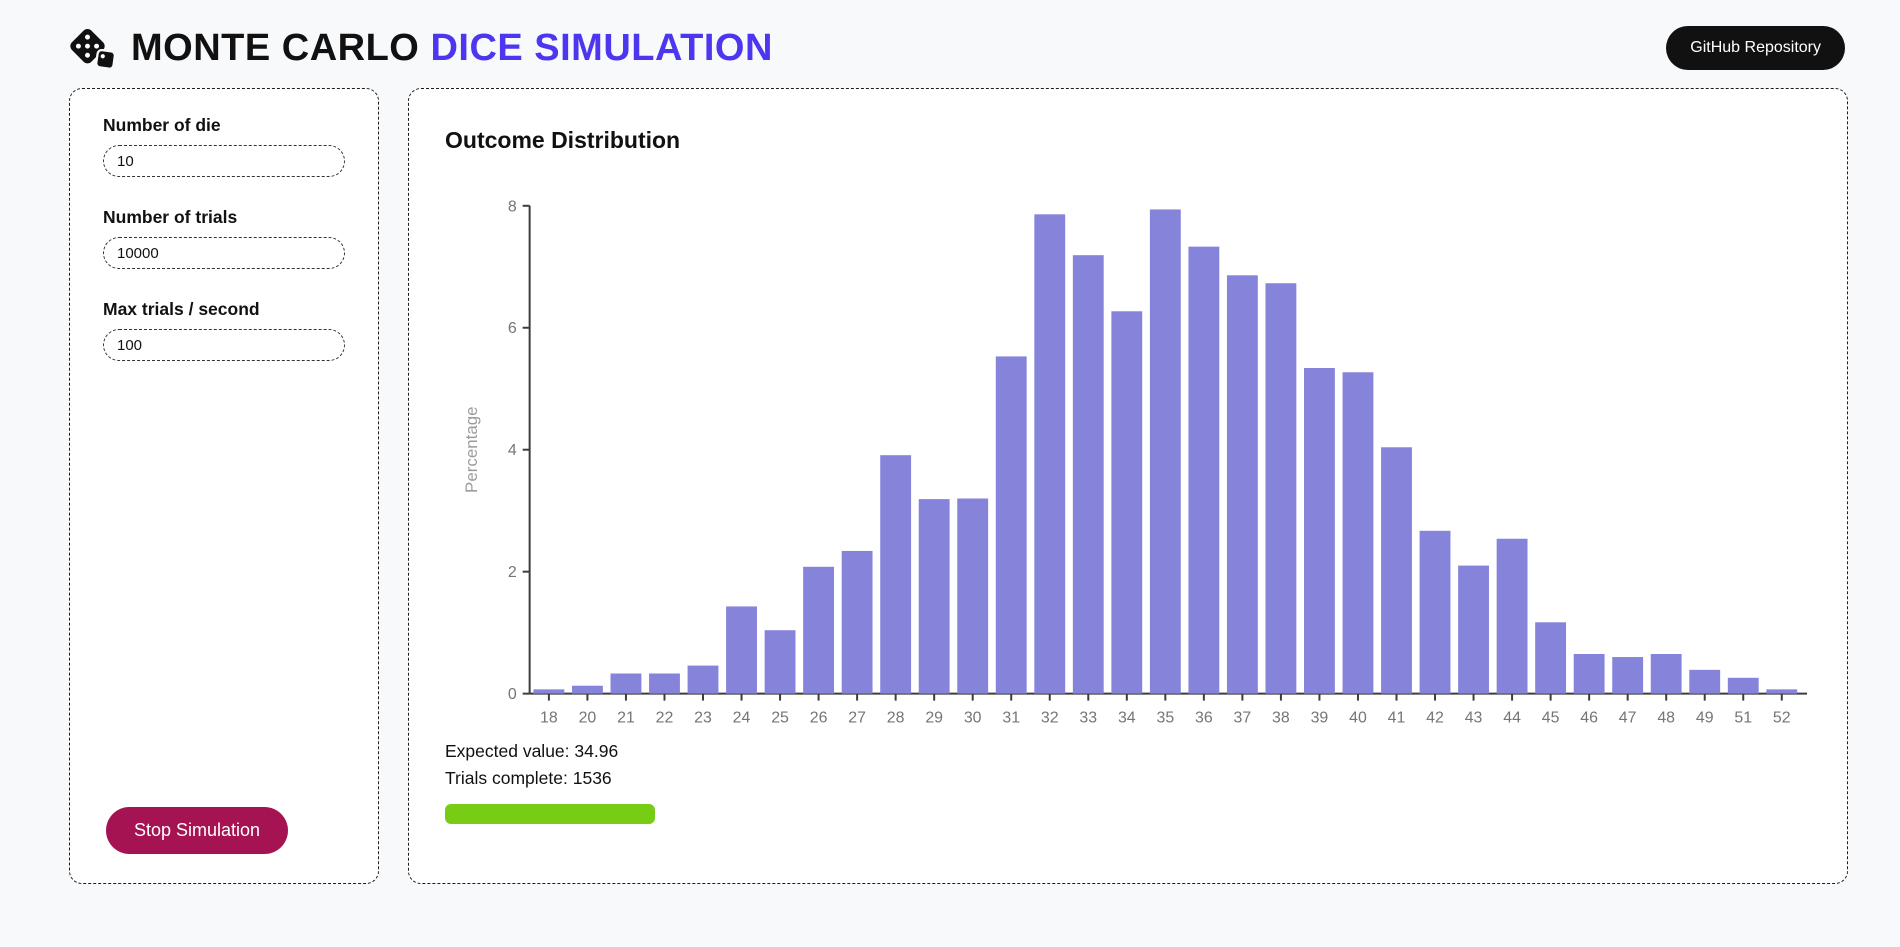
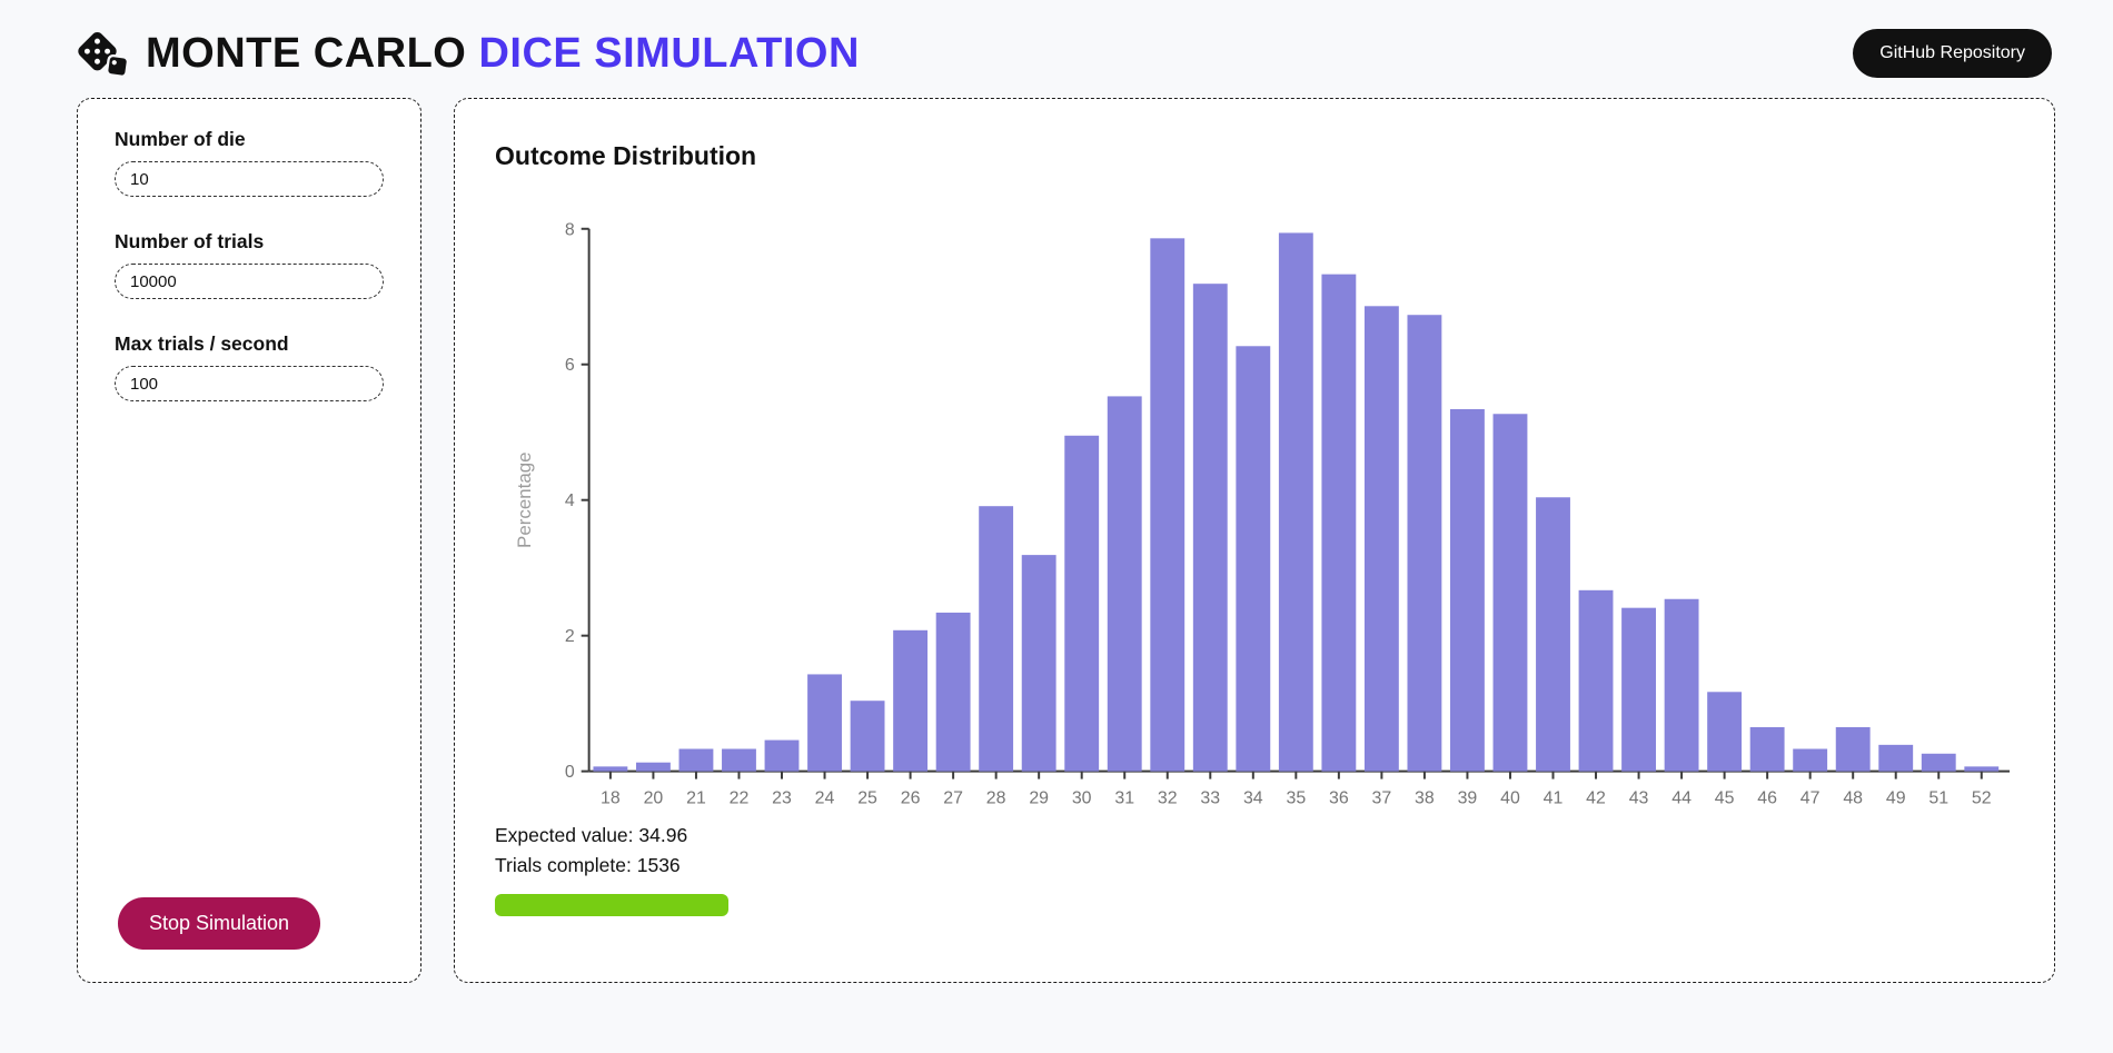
30: 3.2 -> 5.0
43: 2.1 -> 2.4
47: 0.6 -> 0.3
